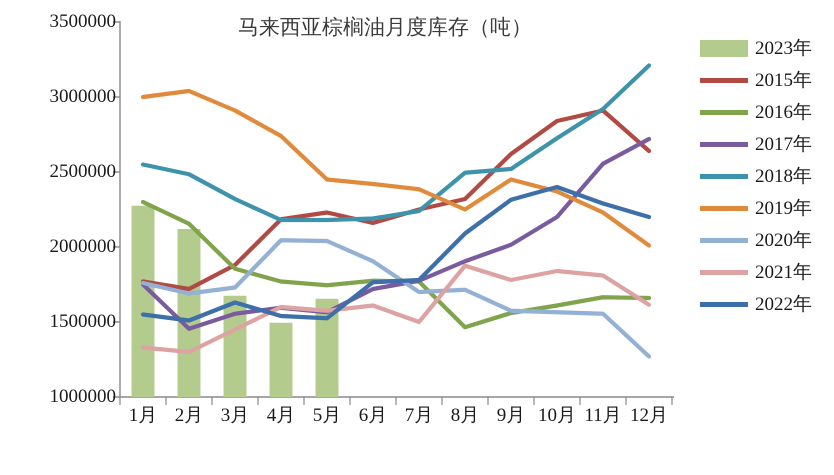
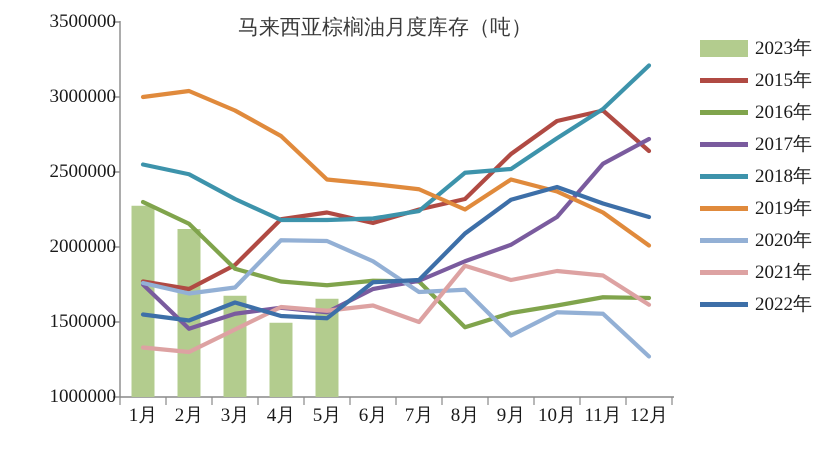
2020年/9月: 1580000 -> 1410000
